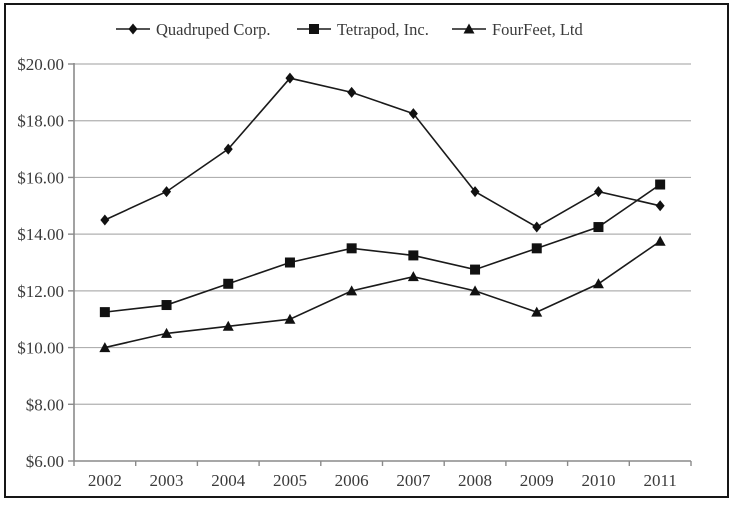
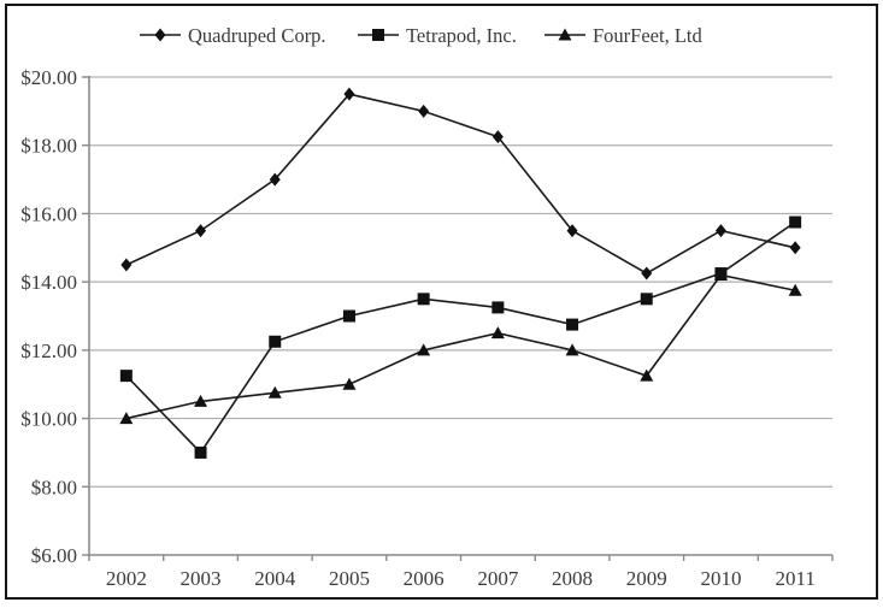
Tetrapod, Inc./2003: $11.5 -> $9.0
FourFeet, Ltd/2010: $12.2 -> $14.2
